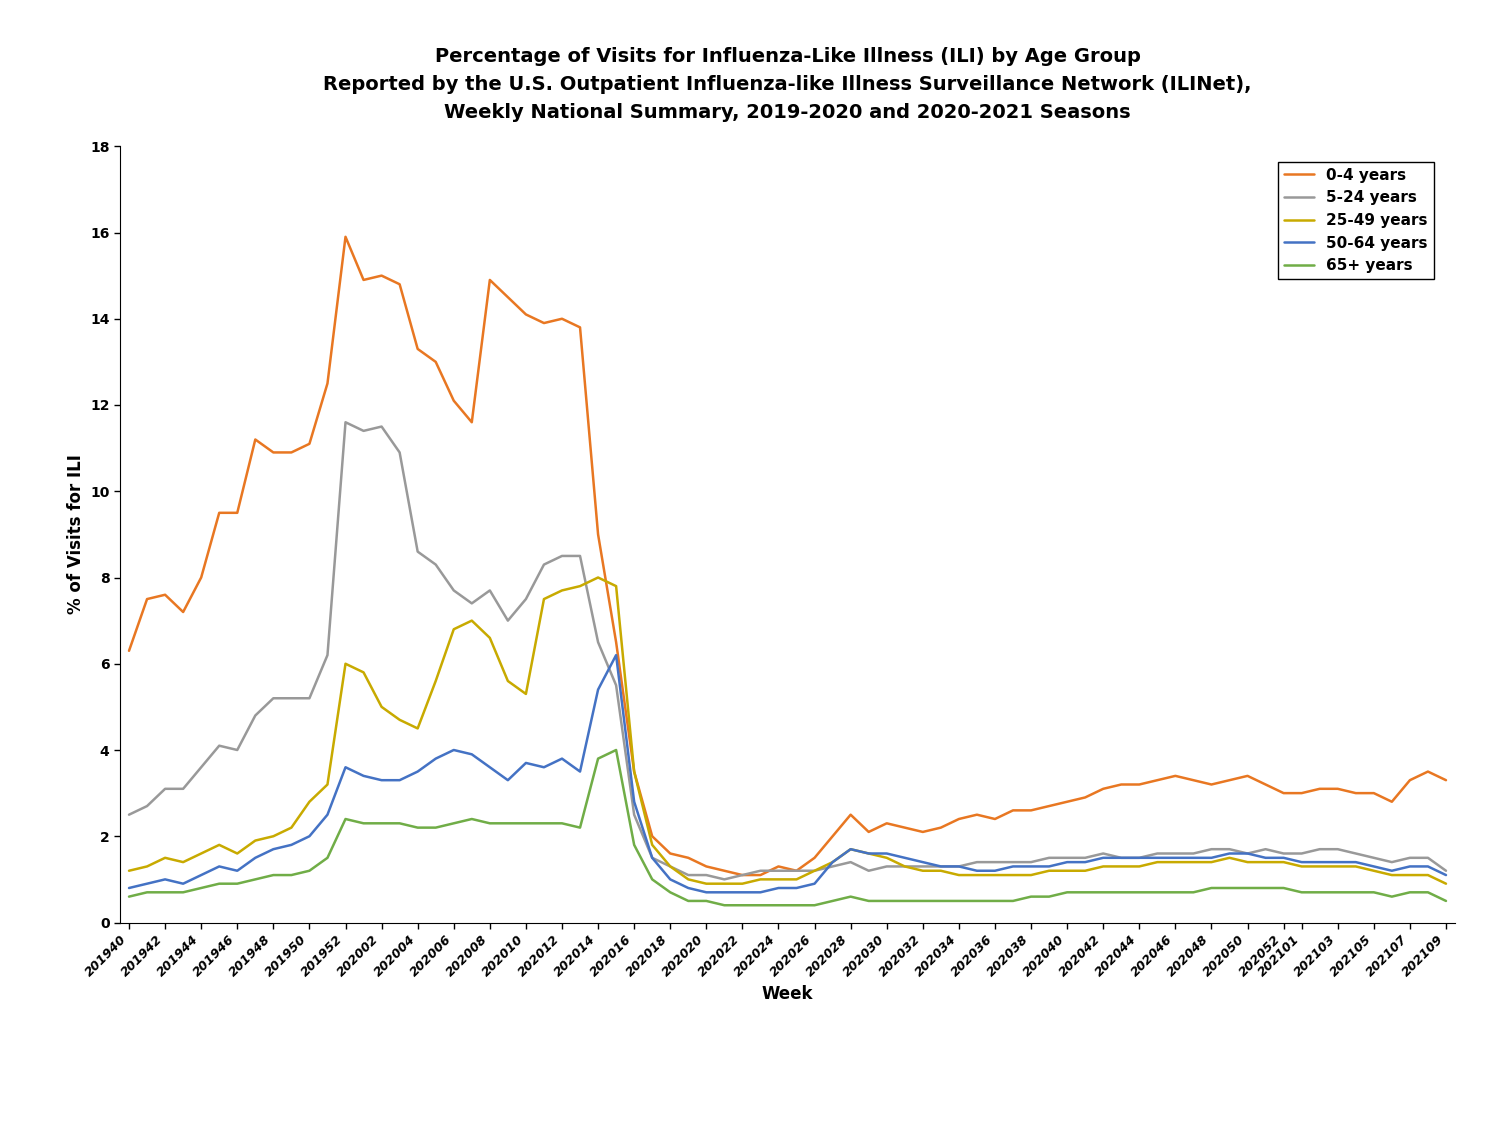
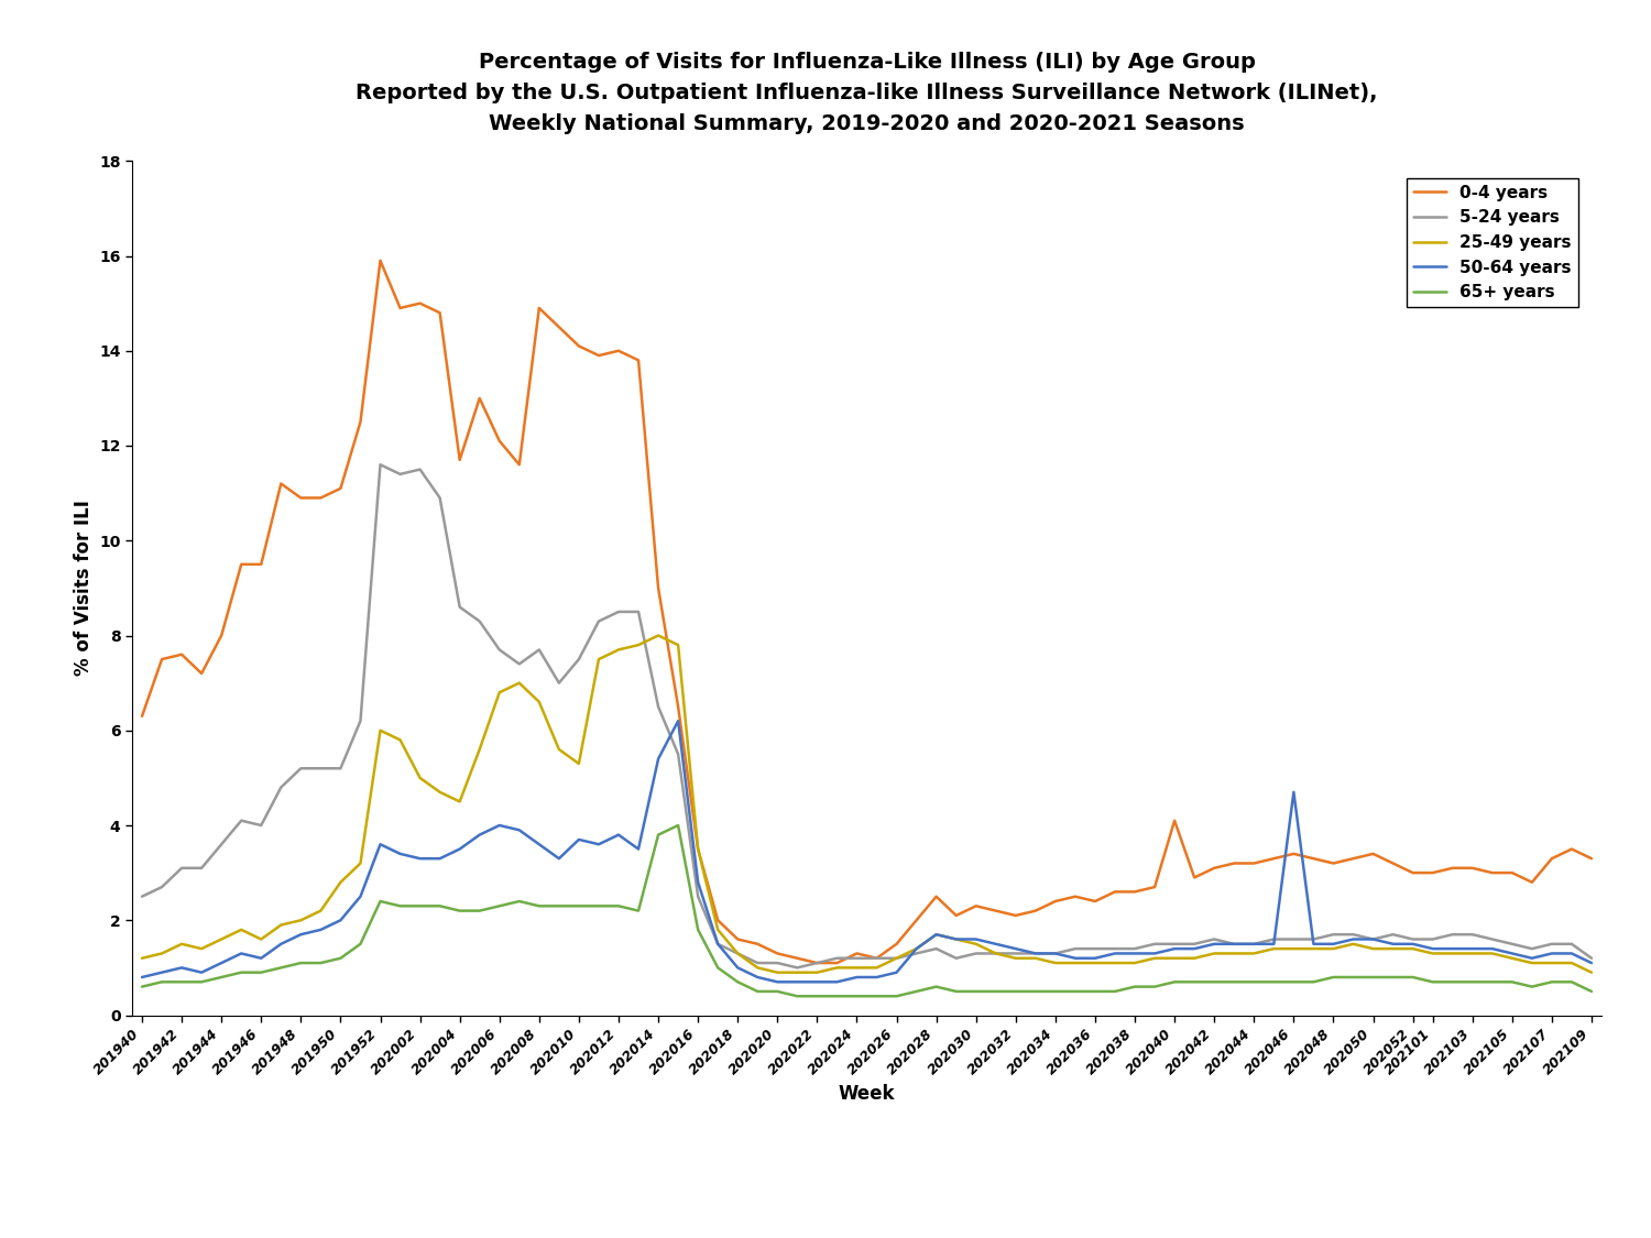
0-4 years/202004: 13.3 -> 11.7
0-4 years/202040: 2.8 -> 4.1
50-64 years/202046: 1.5 -> 4.7
